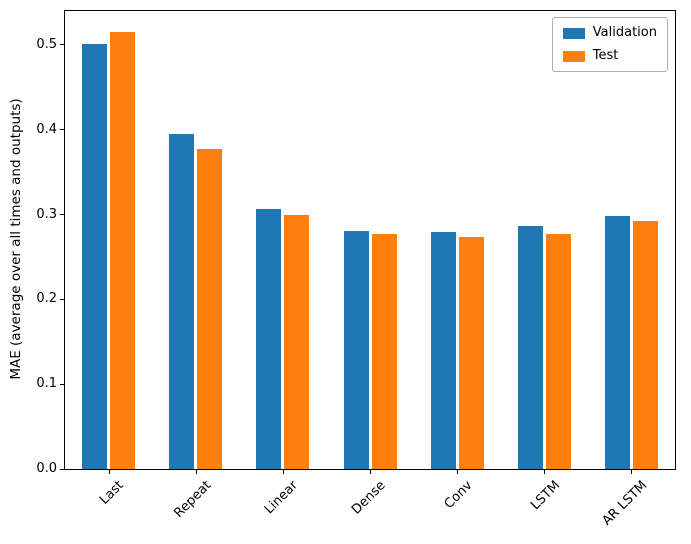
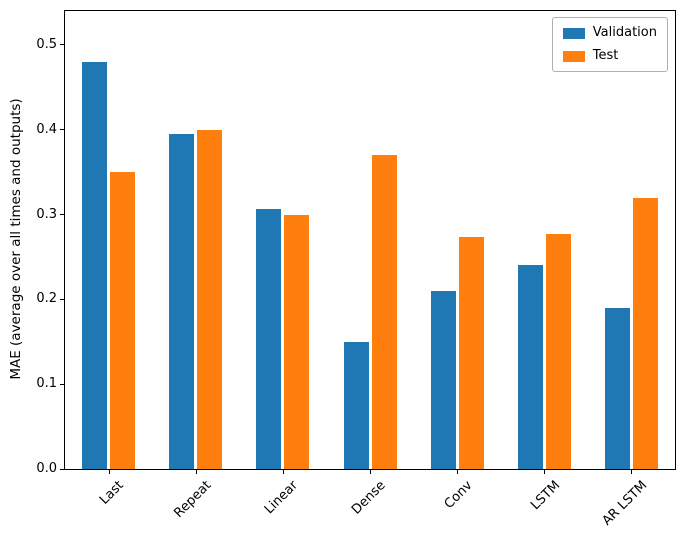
Validation/Last: 0.50 -> 0.48
Test/Last: 0.52 -> 0.35
Test/Repeat: 0.38 -> 0.40
Validation/Dense: 0.28 -> 0.15
Test/Dense: 0.28 -> 0.37
Validation/Conv: 0.28 -> 0.21
Validation/LSTM: 0.29 -> 0.24
Validation/AR LSTM: 0.30 -> 0.19
Test/AR LSTM: 0.29 -> 0.32
